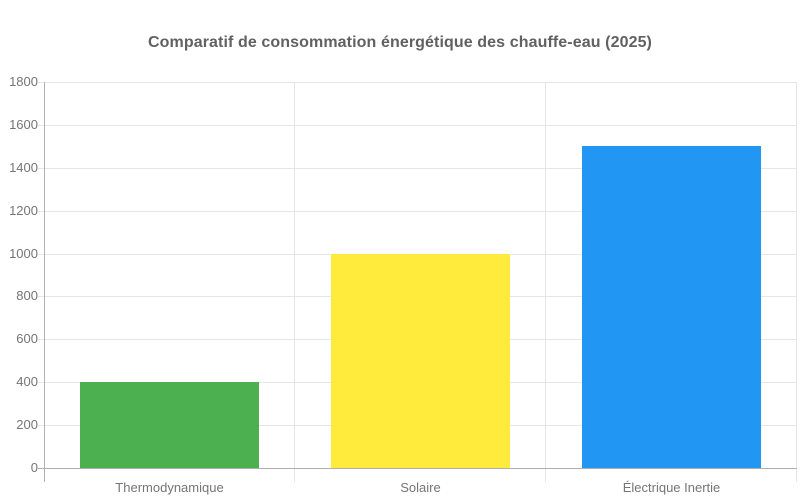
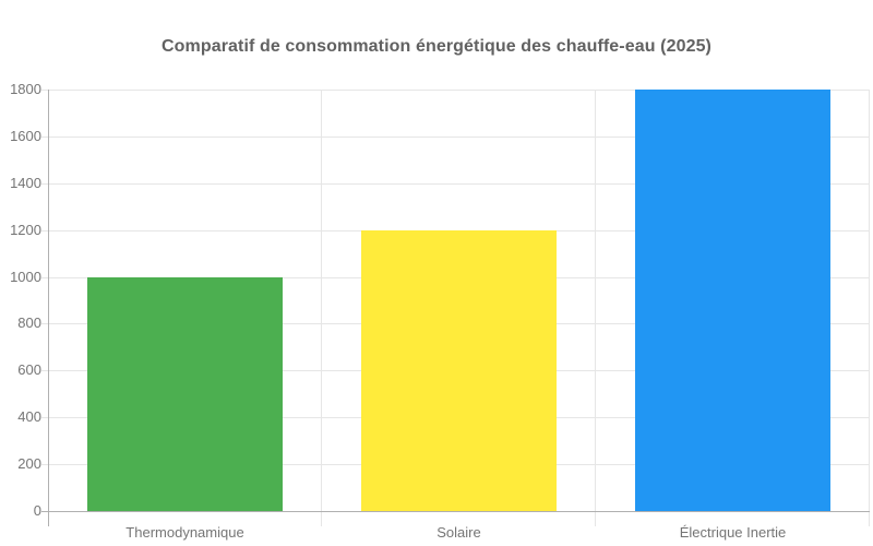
Thermodynamique: 400 -> 1000
Solaire: 1000 -> 1200
Électrique Inertie: 1500 -> 1800
